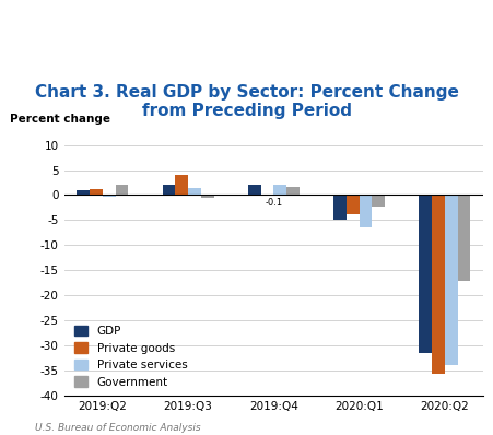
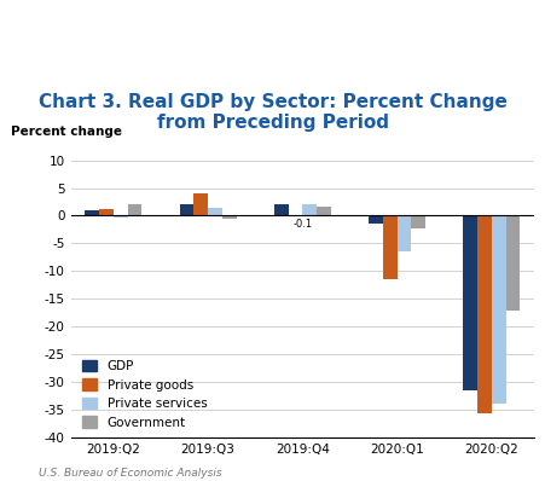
GDP/2020:Q1: -5.0 -> -1.5
Private goods/2020:Q1: -3.8 -> -11.5
